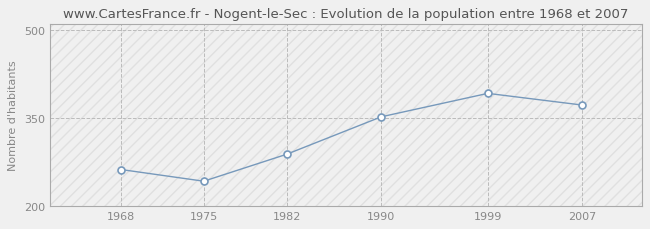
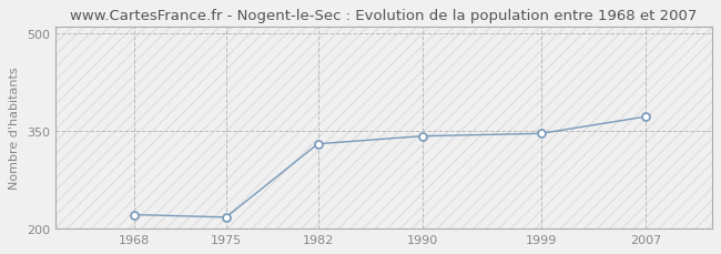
1968: 262 -> 221
1975: 242 -> 217
1982: 288 -> 330
1990: 352 -> 342
1999: 392 -> 346
